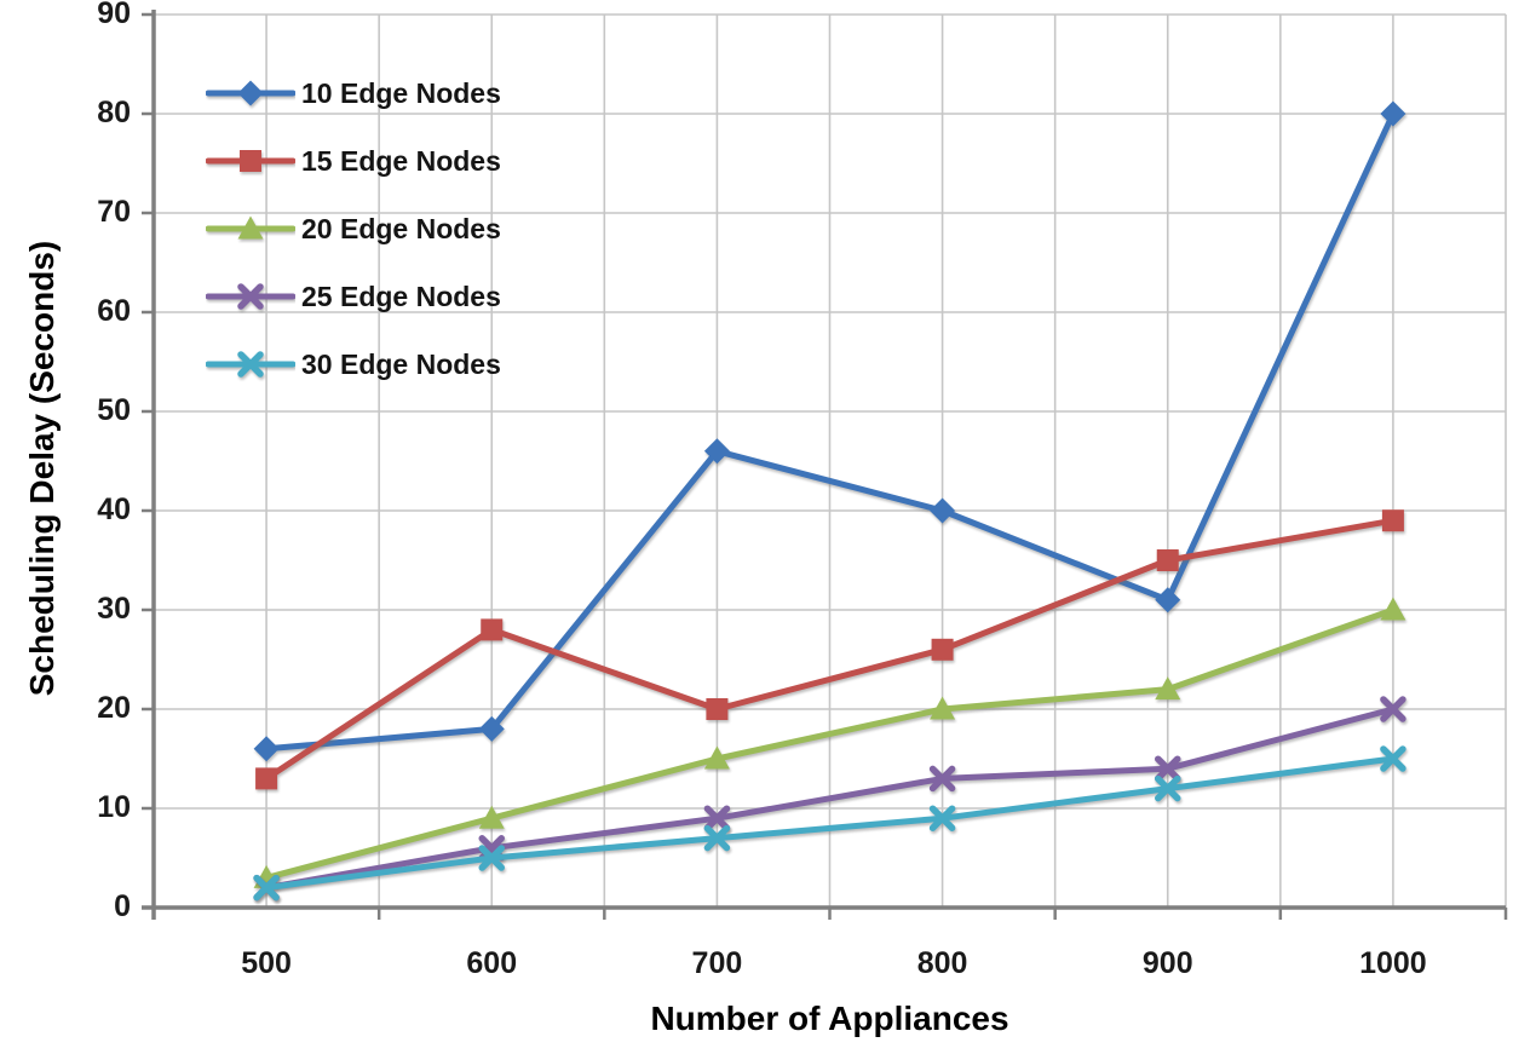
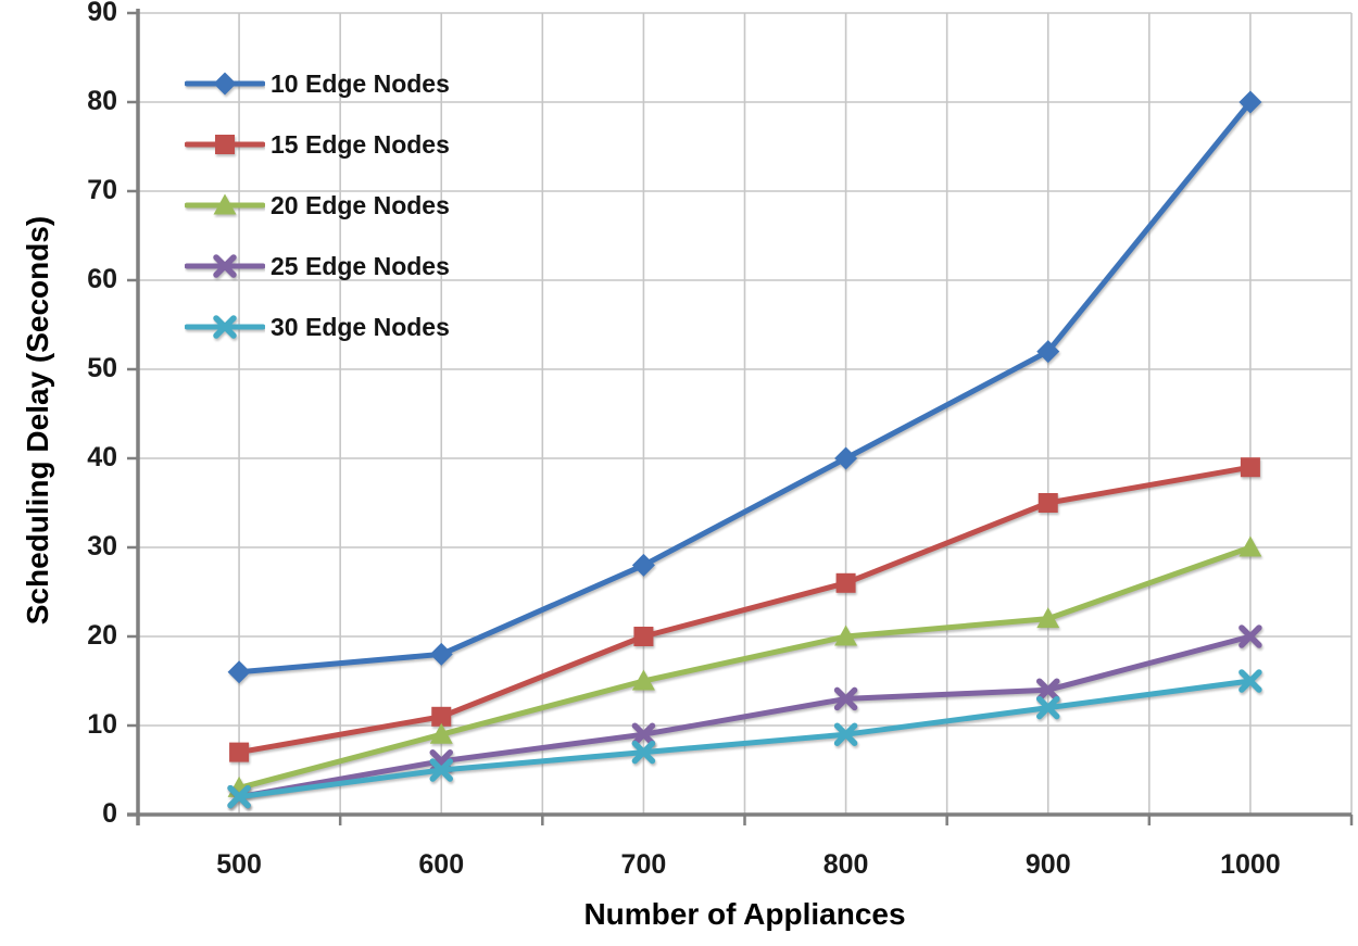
15 Edge Nodes/500: 13 -> 7
15 Edge Nodes/600: 28 -> 11
10 Edge Nodes/700: 46 -> 28
10 Edge Nodes/900: 31 -> 52
